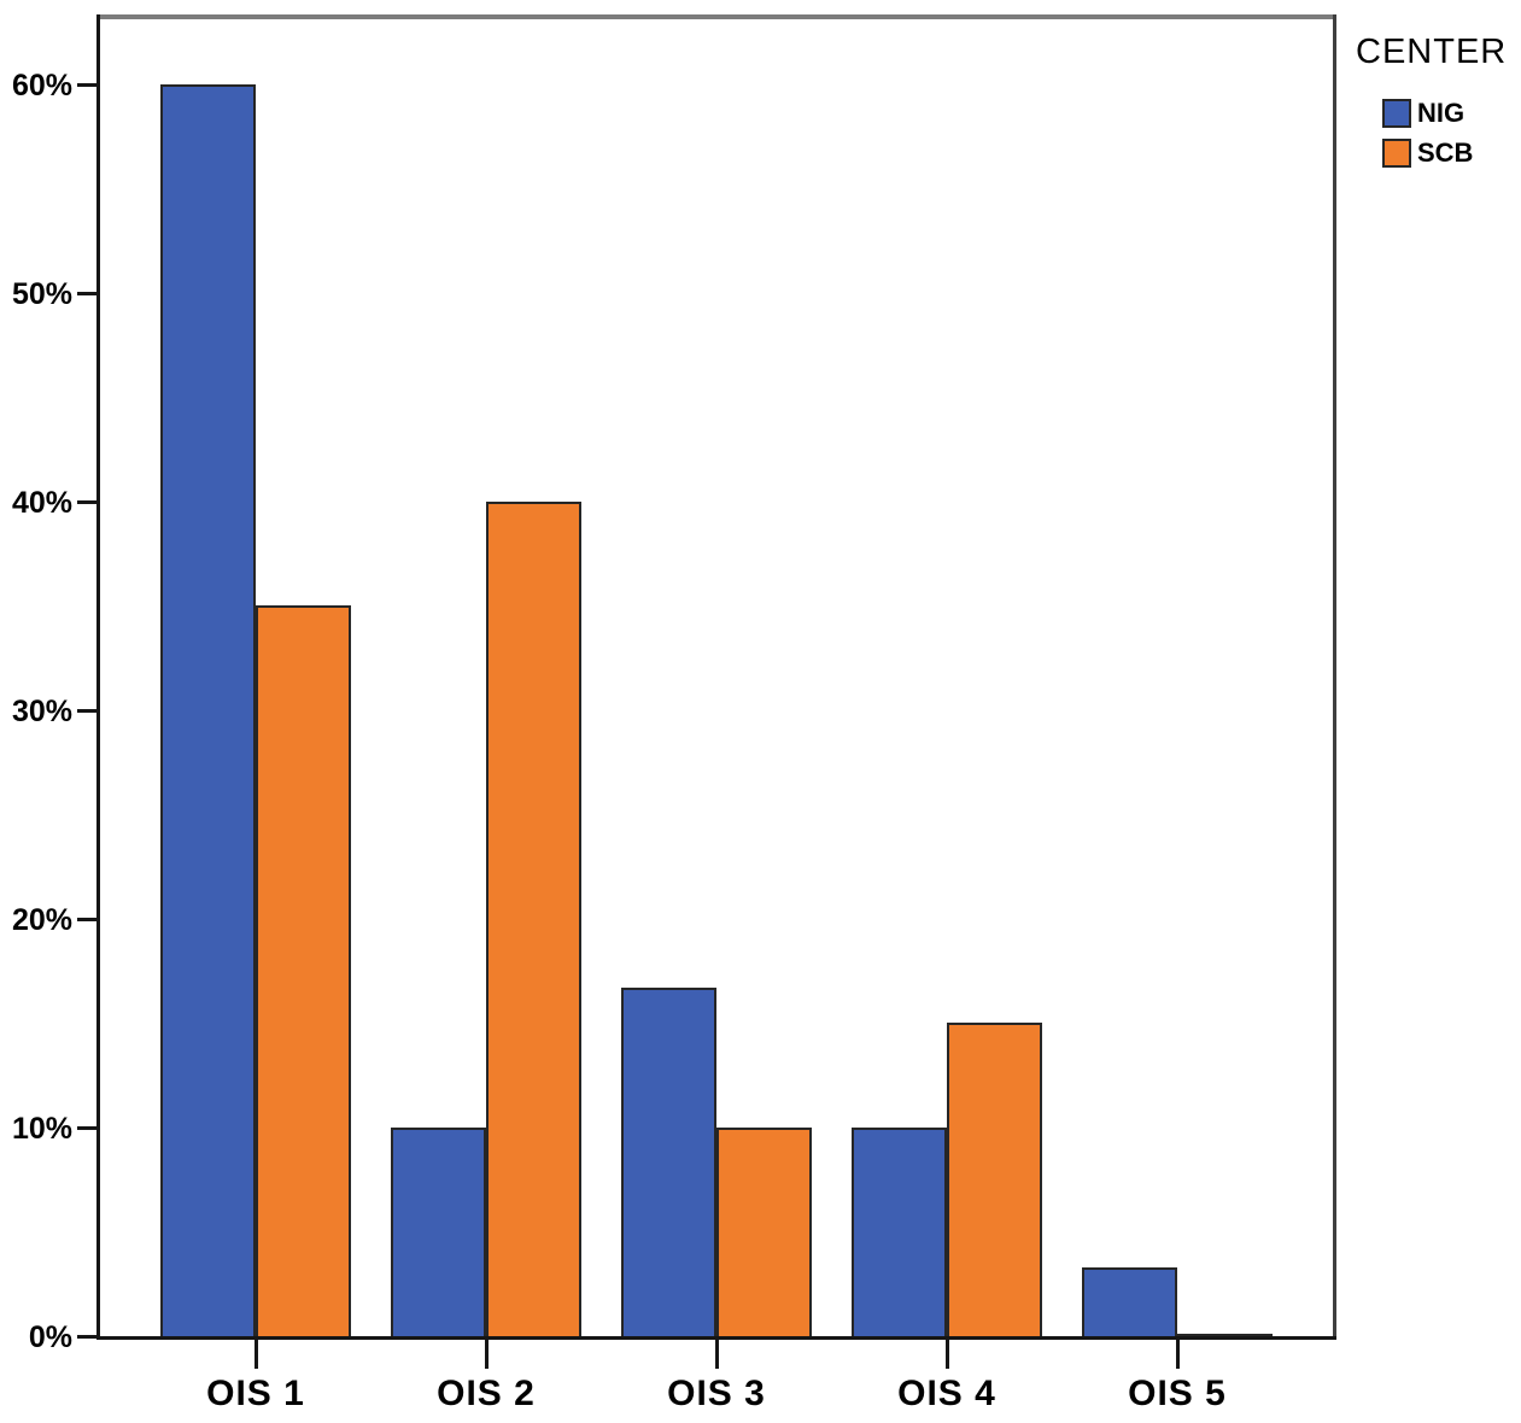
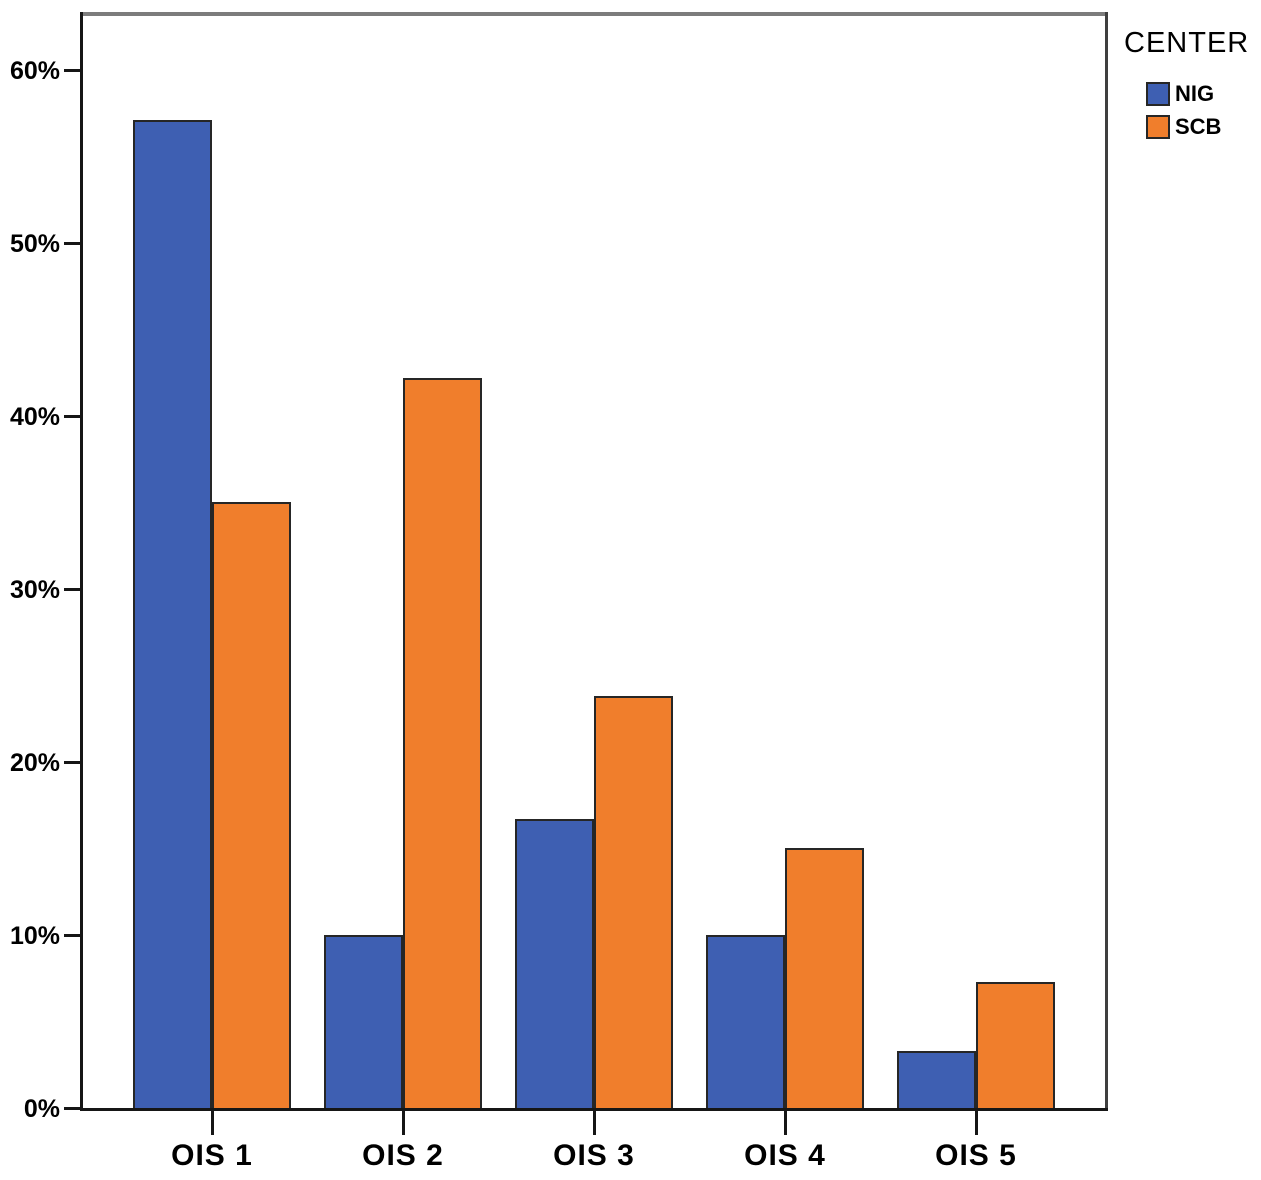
NIG/OIS 1: 60.0% -> 57.1%
SCB/OIS 2: 40.0% -> 42.2%
SCB/OIS 3: 10.0% -> 23.8%
SCB/OIS 5: 0.1% -> 7.3%
